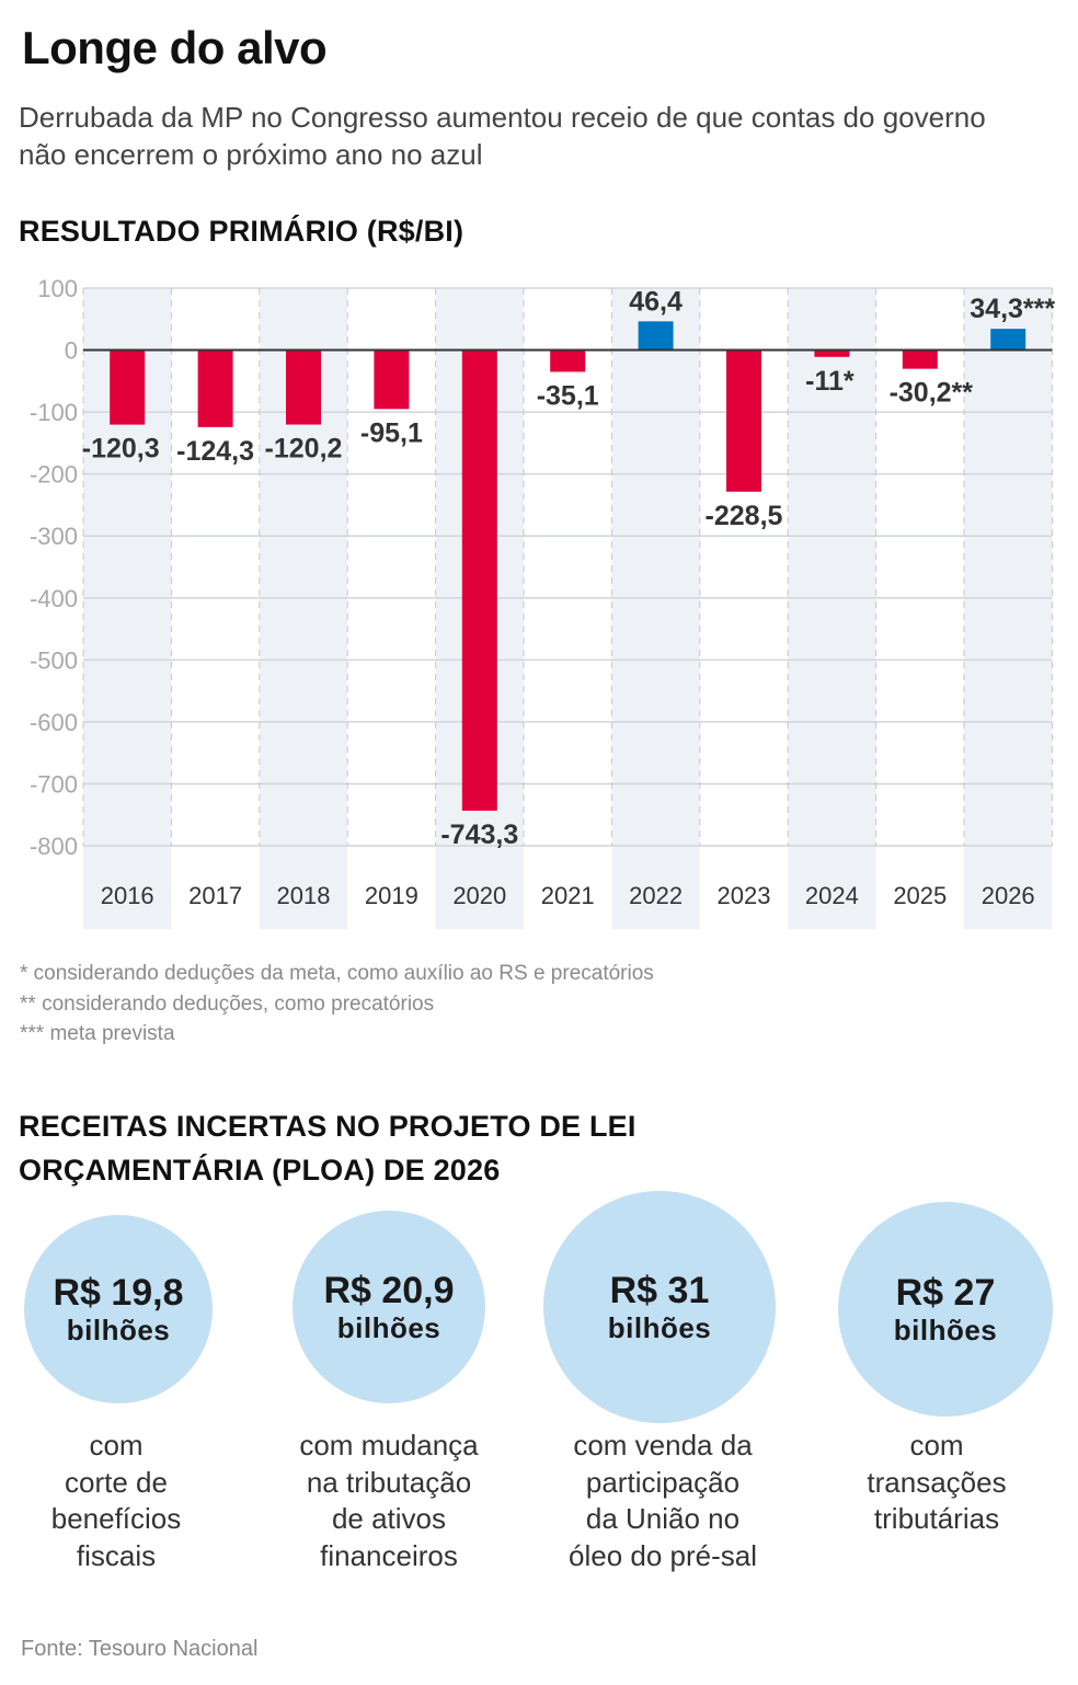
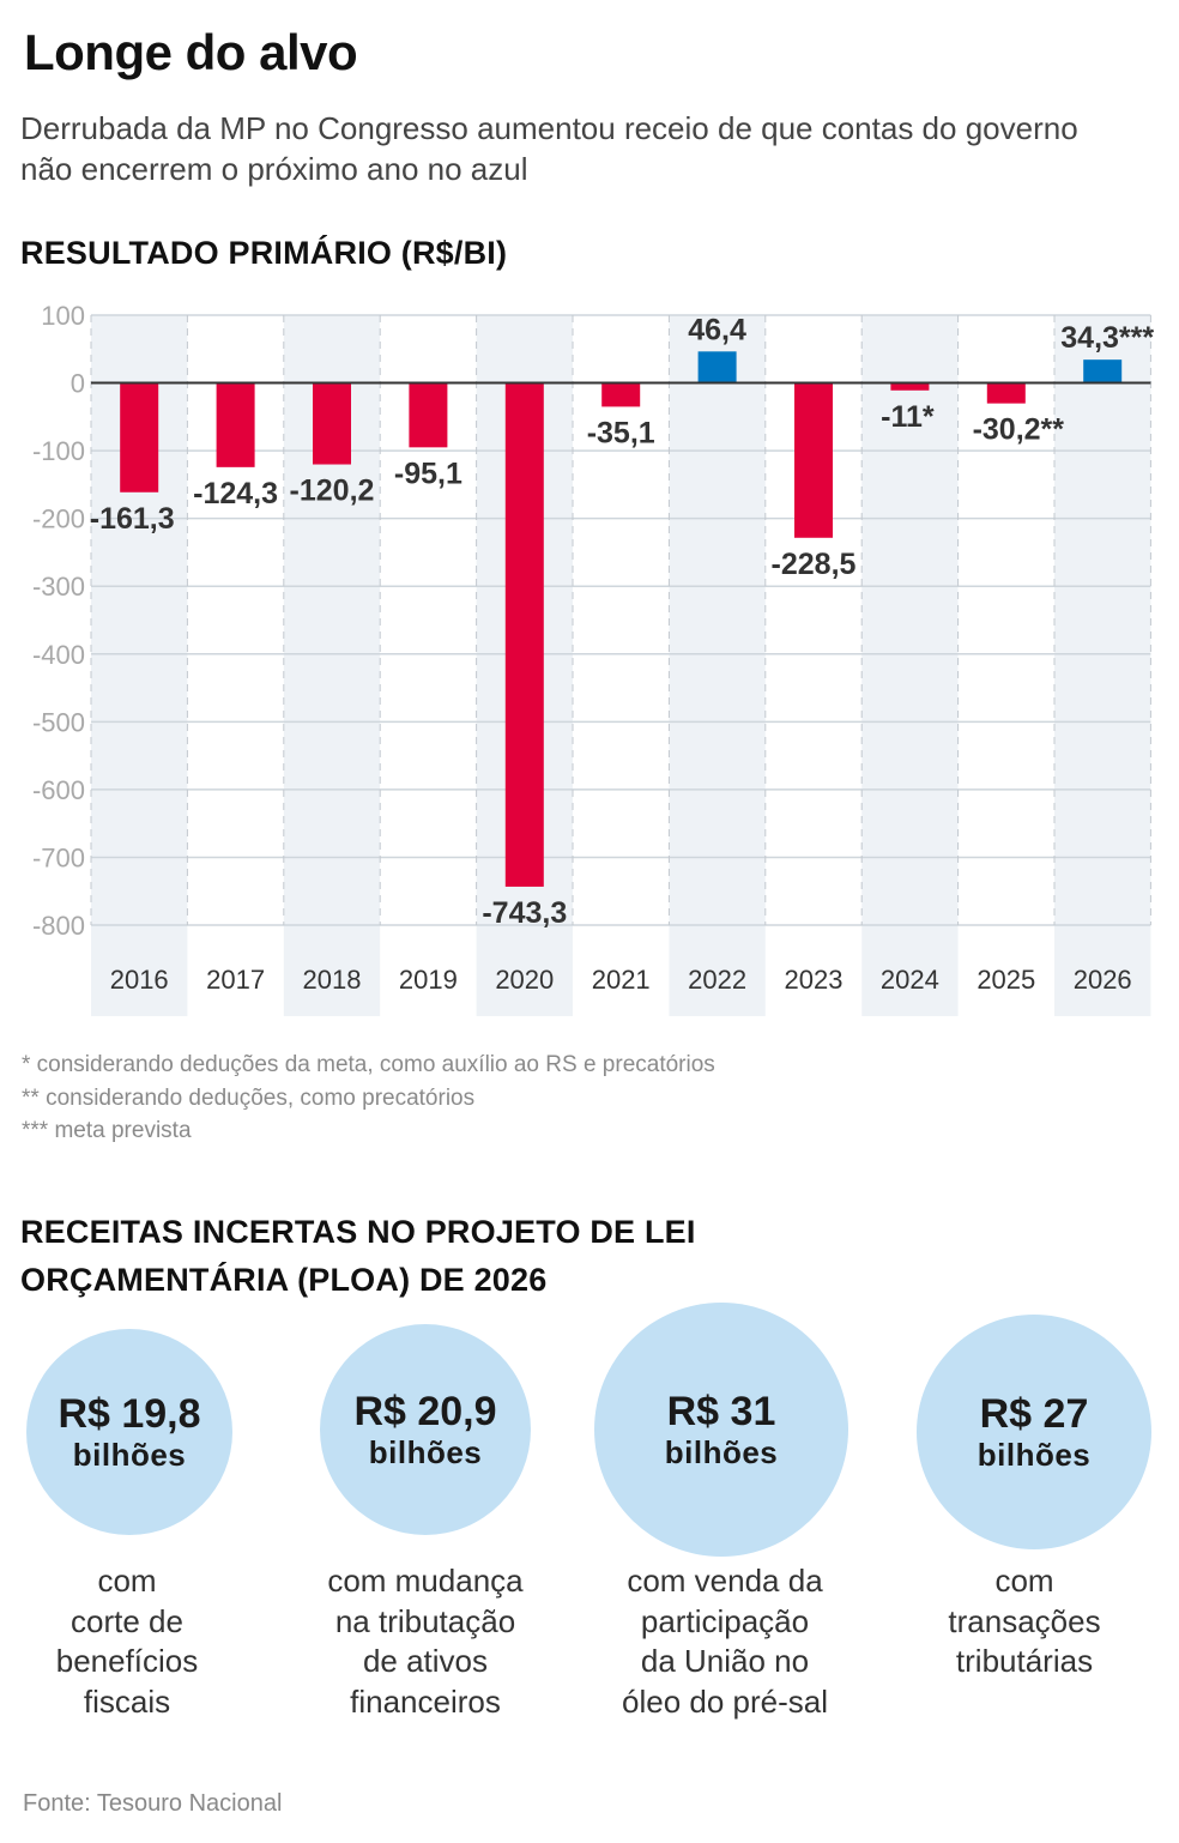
2016: -120,3 -> -161,3
